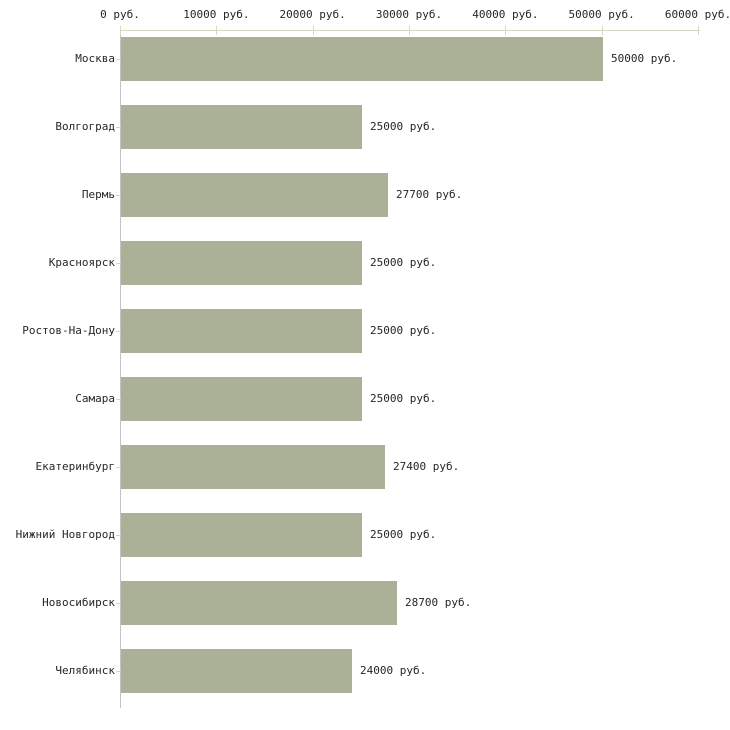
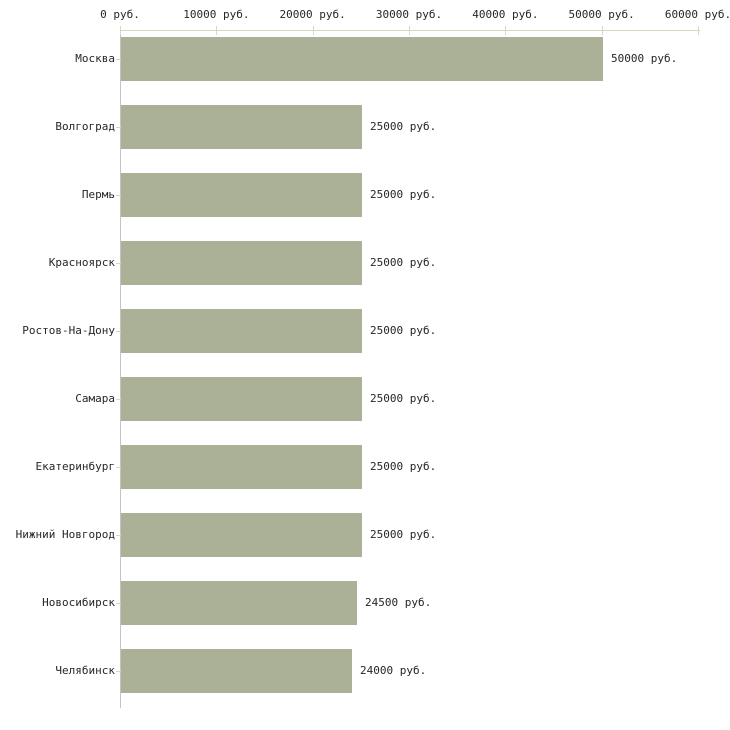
Пермь: 27700 -> 25000
Екатеринбург: 27400 -> 25000
Новосибирск: 28700 -> 24500
